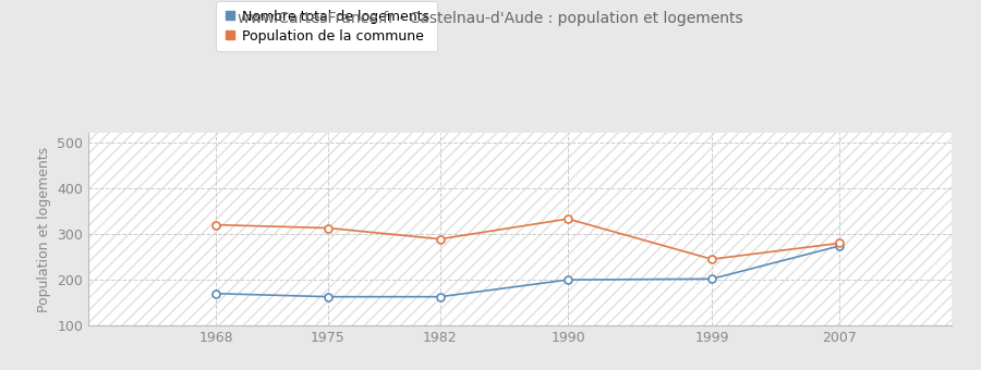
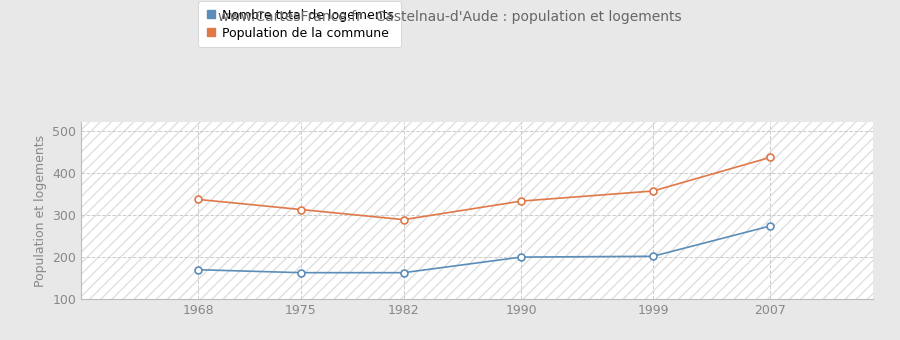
Population de la commune/1968: 320 -> 337
Population de la commune/1999: 245 -> 357
Population de la commune/2007: 280 -> 437
